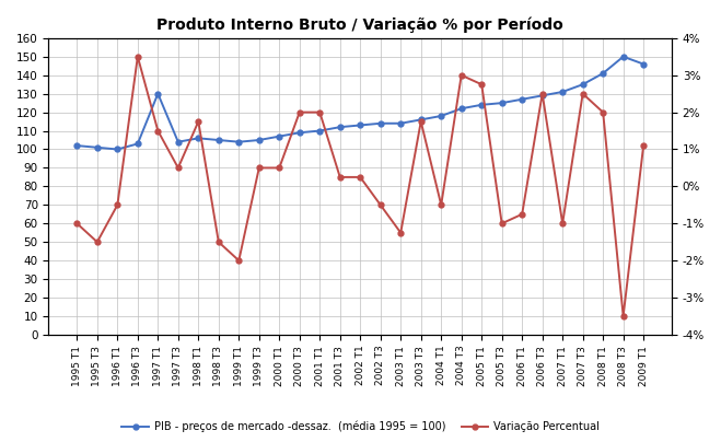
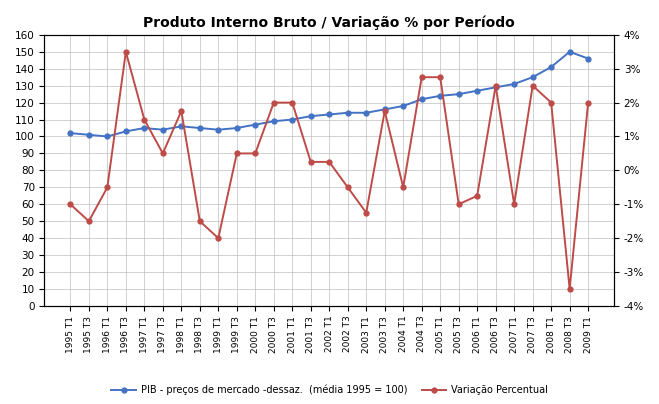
PIB - preços de mercado -dessaz. (média 1995 = 100)/1997 T1: 130 -> 105
Variação Percentual/2004 T3: 3.00% -> 2.75%
Variação Percentual/2009 T1: 1.10% -> 2.00%
